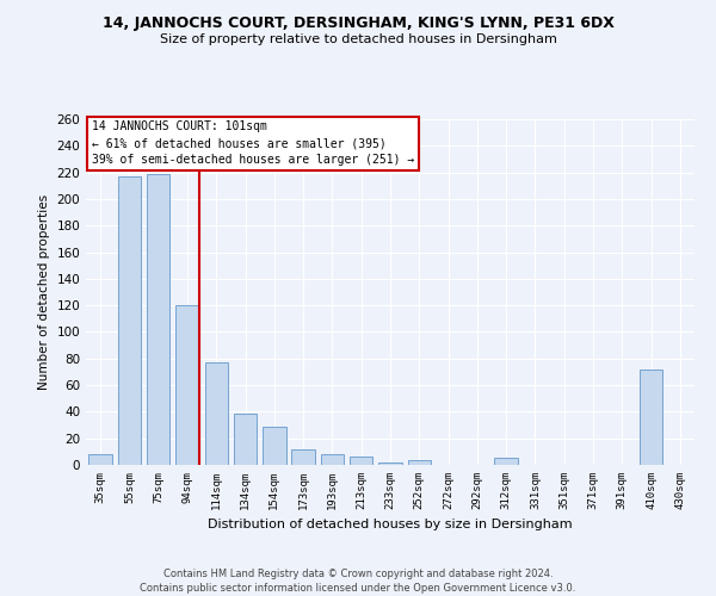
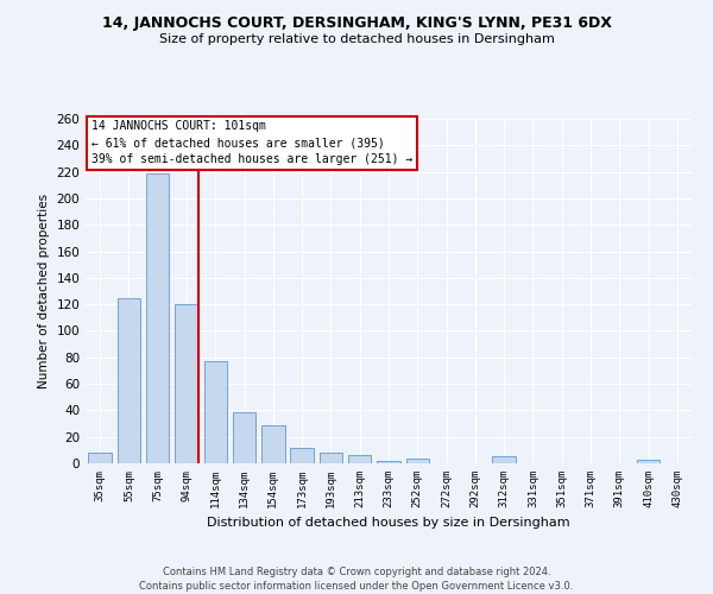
55sqm: 217 -> 125
410sqm: 72 -> 3
